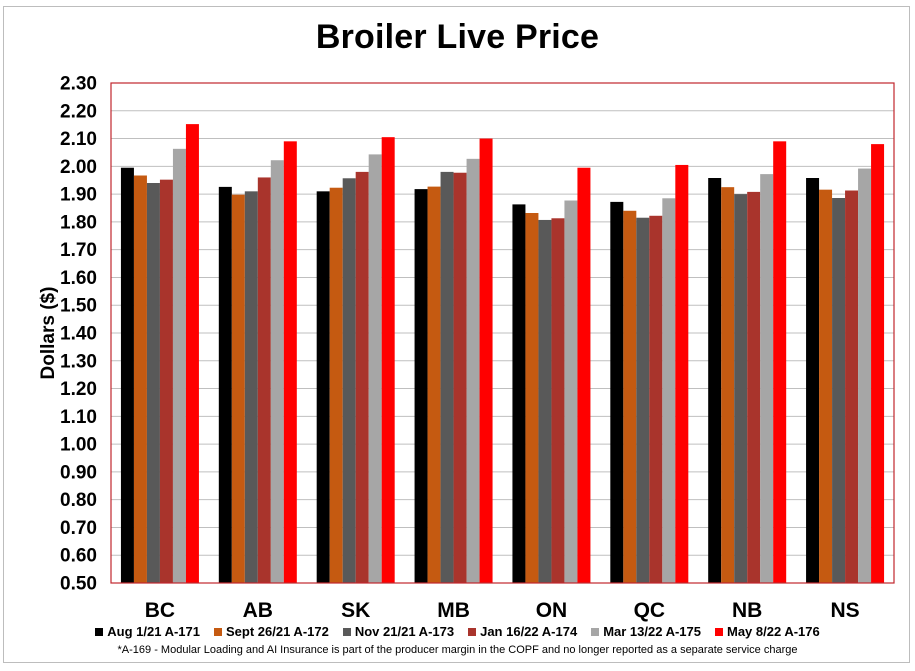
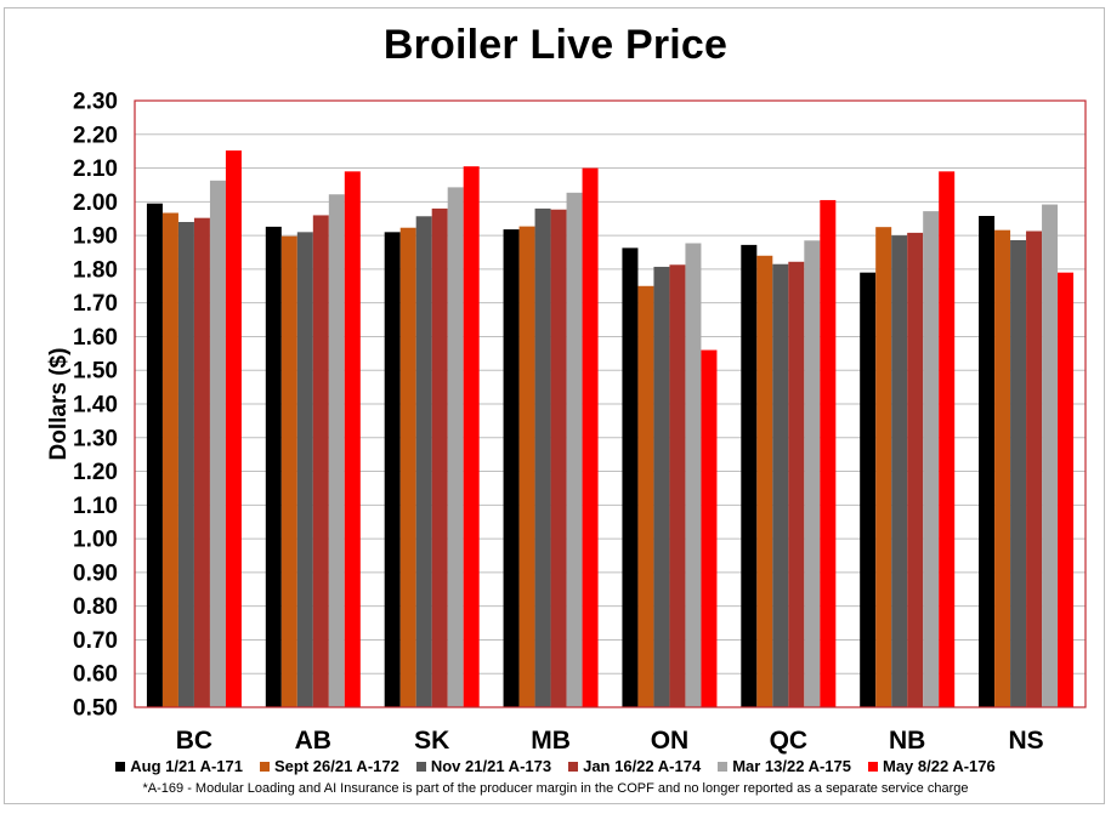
Sept 26/21 A-172/ON: 1.83 -> 1.75
May 8/22 A-176/ON: 2.00 -> 1.56
Aug 1/21 A-171/NB: 1.96 -> 1.79
May 8/22 A-176/NS: 2.08 -> 1.79
